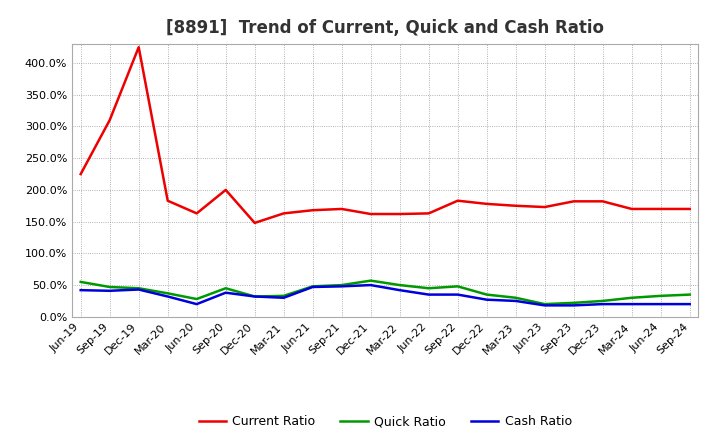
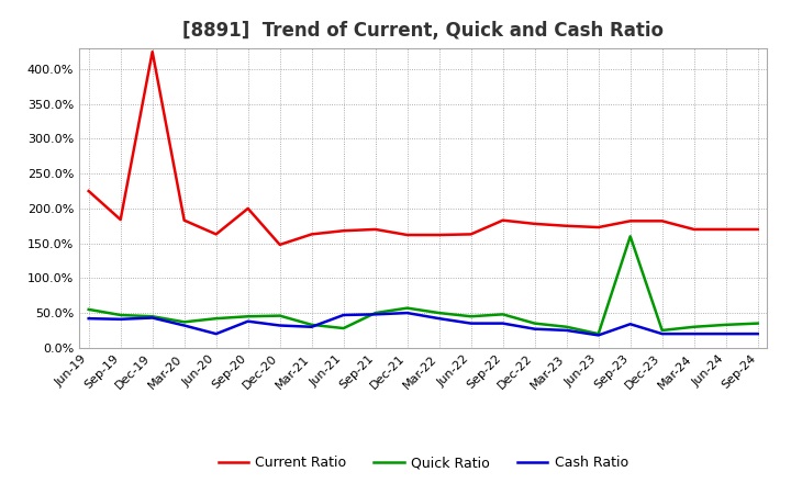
Current Ratio/Sep-19: 310% -> 184%
Quick Ratio/Jun-20: 28% -> 42%
Quick Ratio/Dec-20: 32% -> 46%
Quick Ratio/Jun-21: 48% -> 28%
Quick Ratio/Sep-23: 22% -> 160%
Cash Ratio/Sep-23: 18% -> 34%
